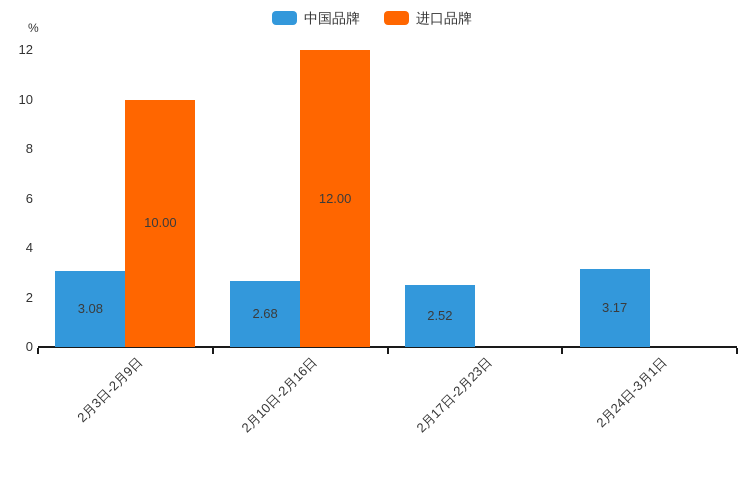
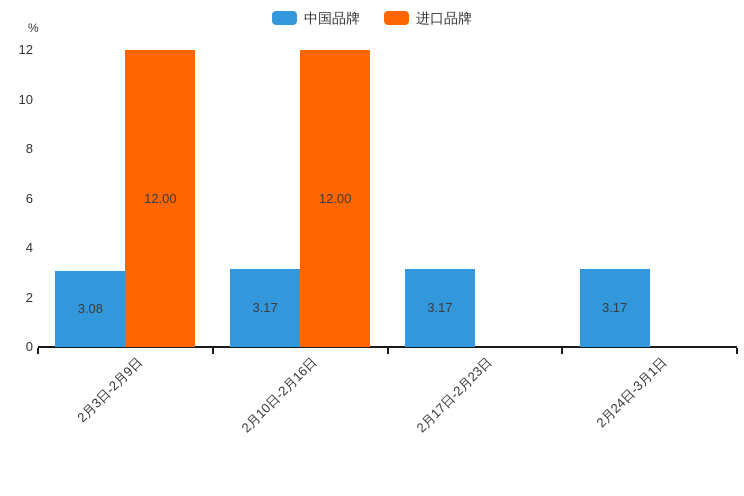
进口品牌/2月3日-2月9日: 10.00 -> 12.00
中国品牌/2月10日-2月16日: 2.68 -> 3.17
中国品牌/2月17日-2月23日: 2.52 -> 3.17
